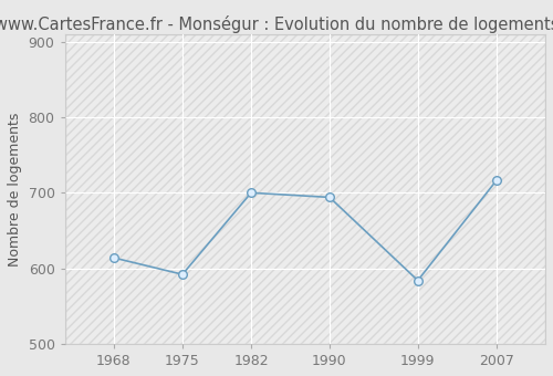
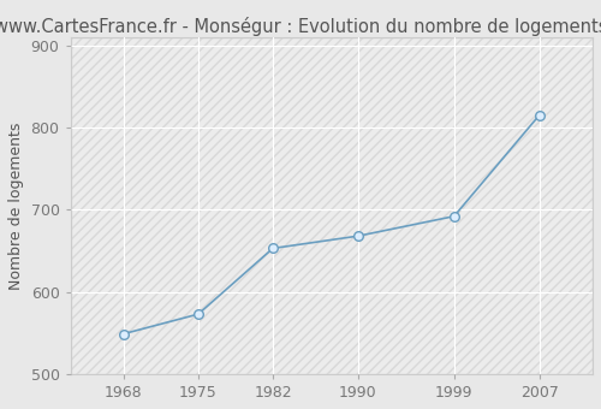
1968: 614 -> 549
1975: 592 -> 573
1982: 700 -> 653
1990: 694 -> 668
1999: 584 -> 692
2007: 716 -> 815
